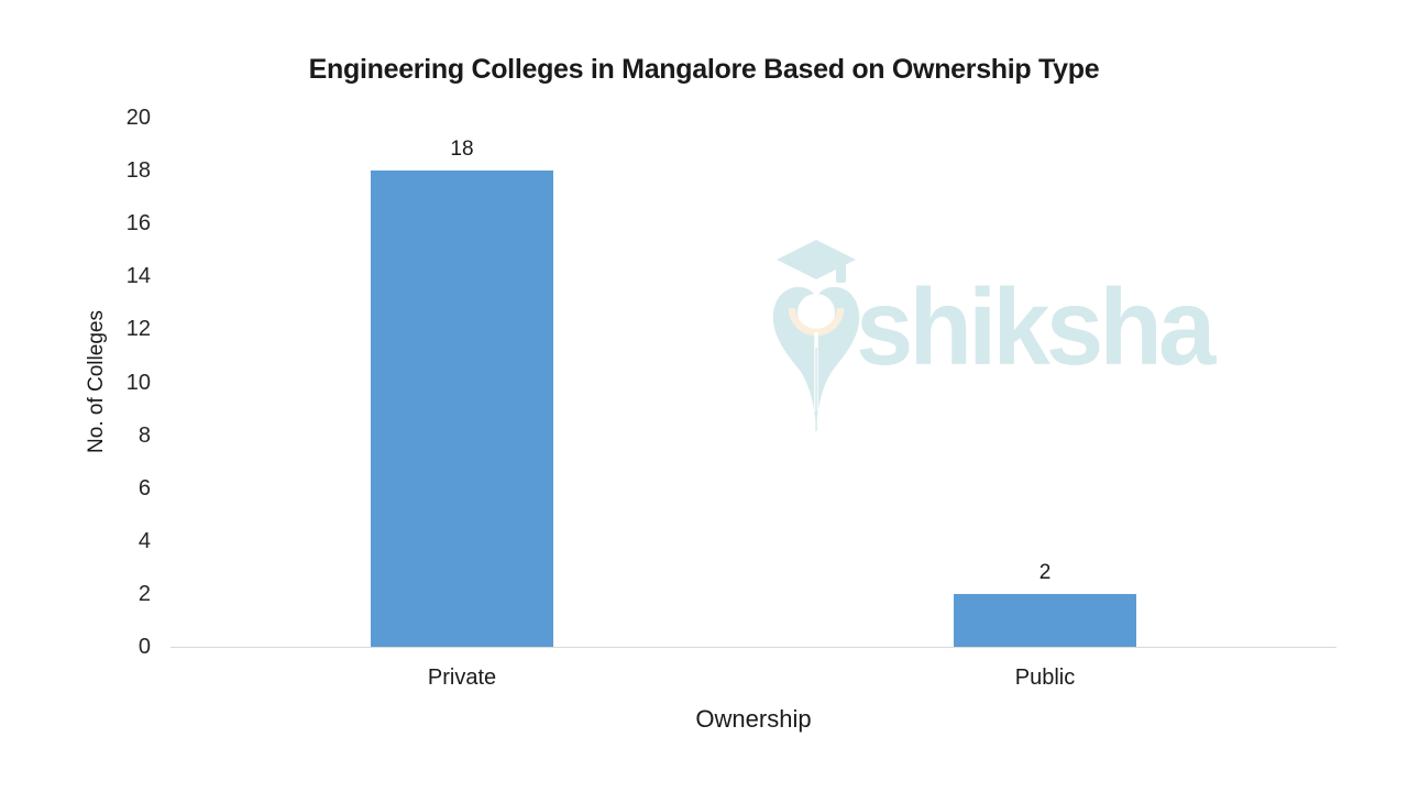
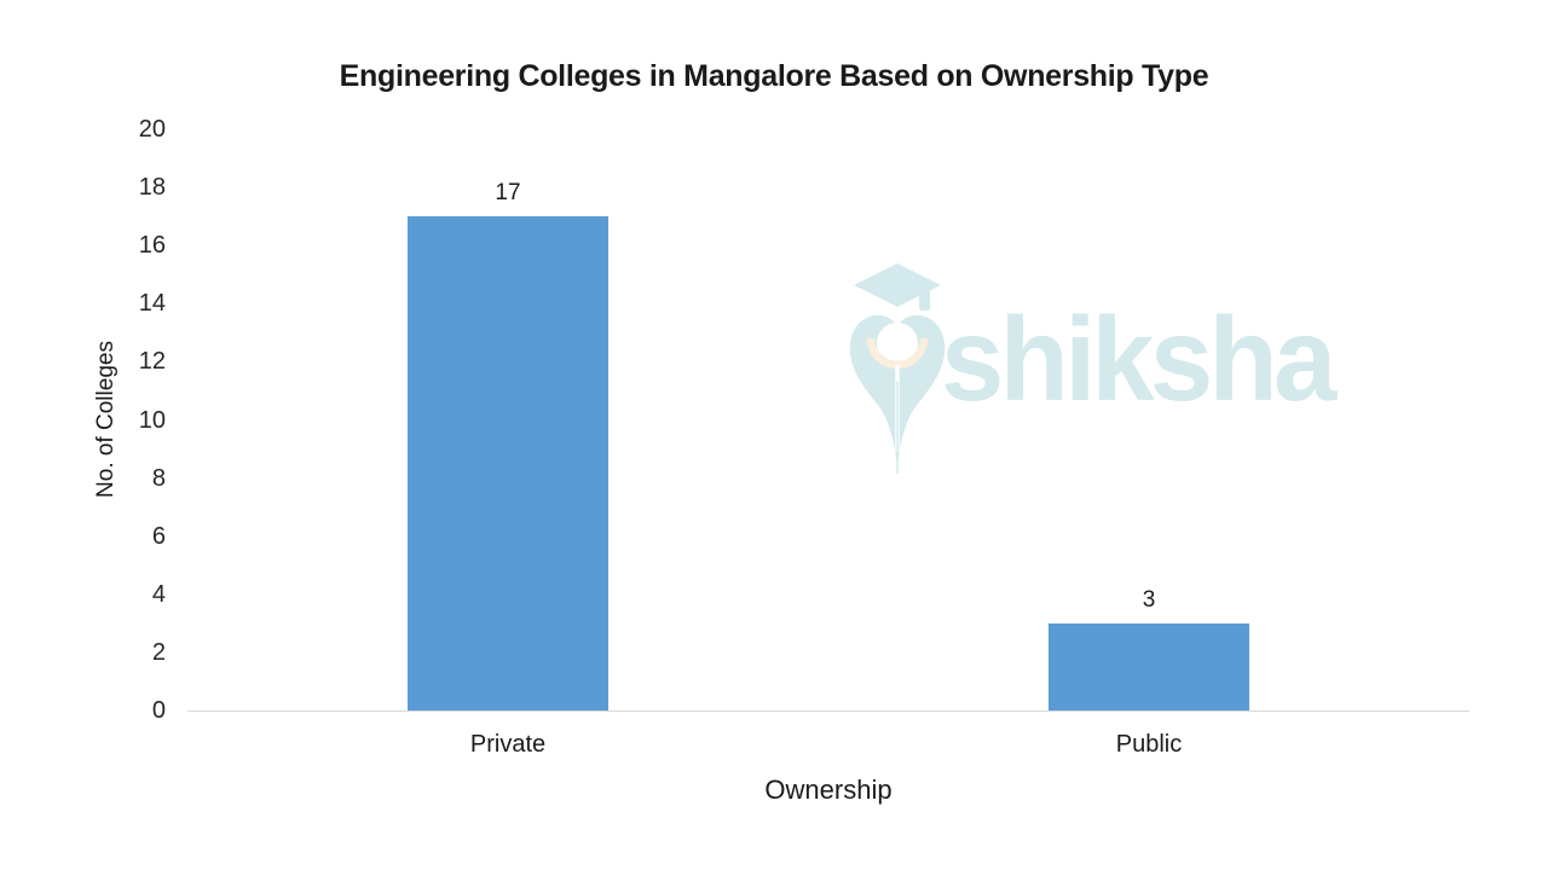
Private: 18 -> 17
Public: 2 -> 3
